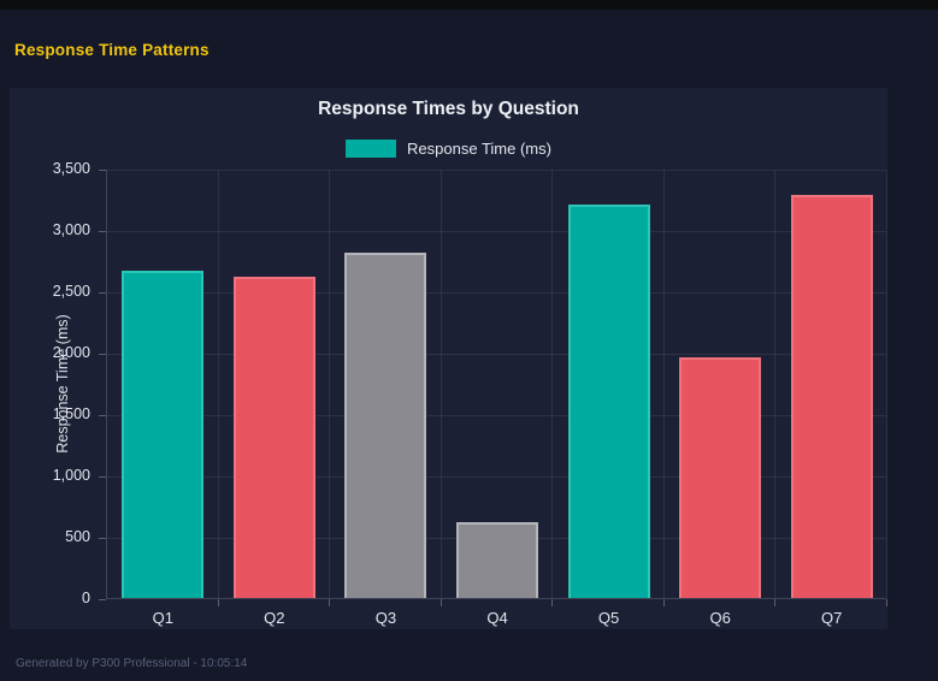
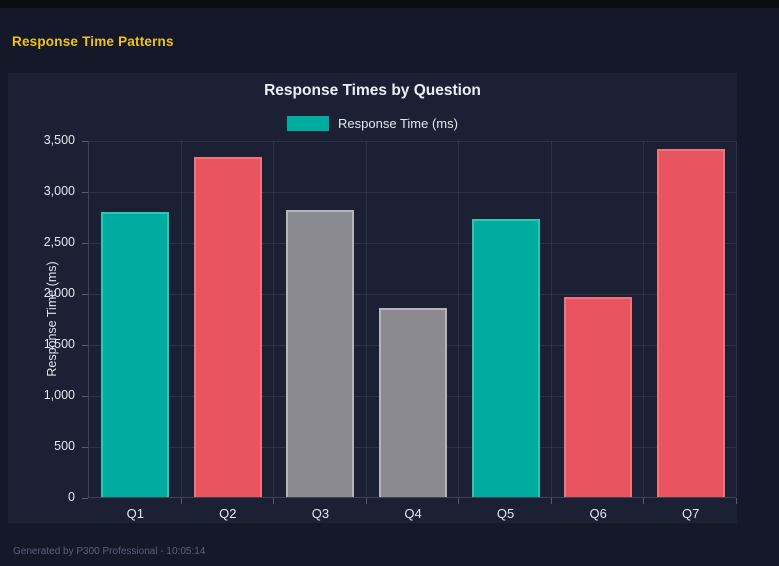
Q1: 2670 -> 2790
Q2: 2620 -> 3330
Q4: 620 -> 1850
Q5: 3210 -> 2730
Q7: 3280 -> 3410
